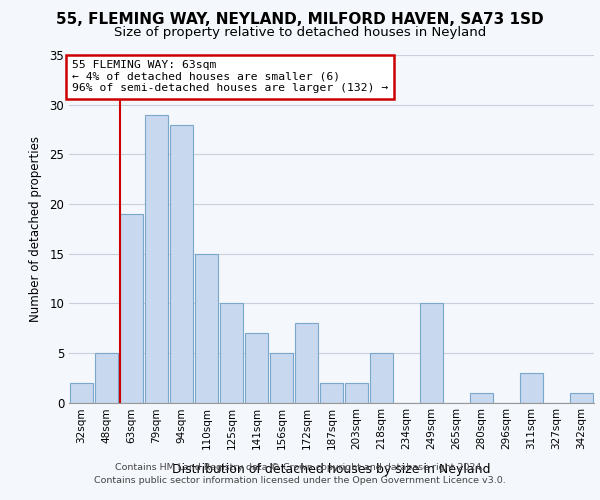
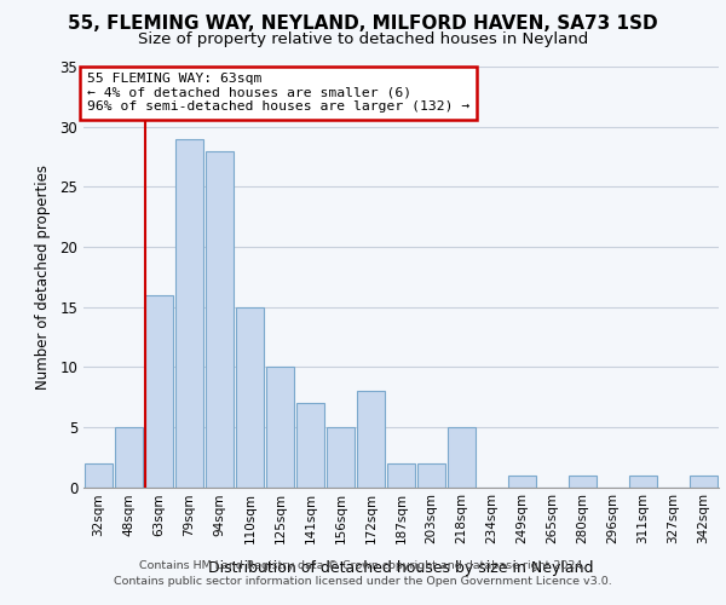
63sqm: 19 -> 16
249sqm: 10 -> 1
311sqm: 3 -> 1
